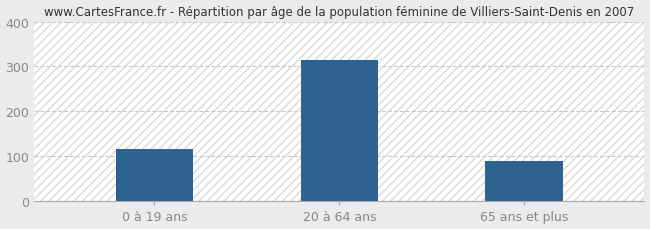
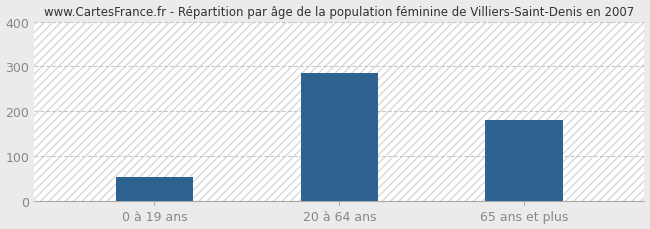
0 à 19 ans: 116 -> 55
20 à 64 ans: 315 -> 285
65 ans et plus: 90 -> 180
